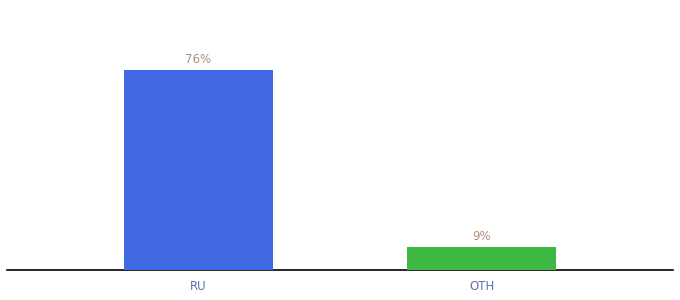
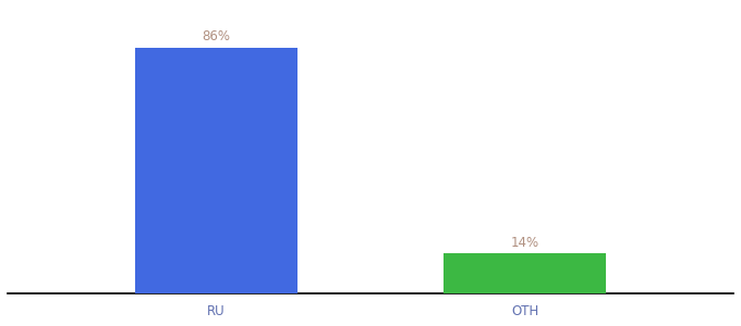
RU: 76% -> 86%
OTH: 9% -> 14%
